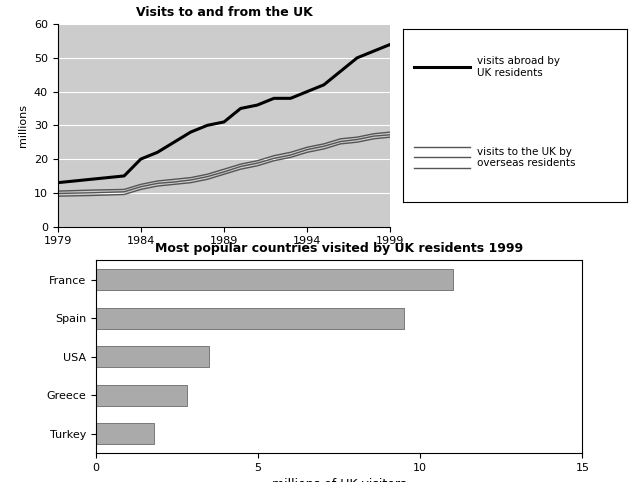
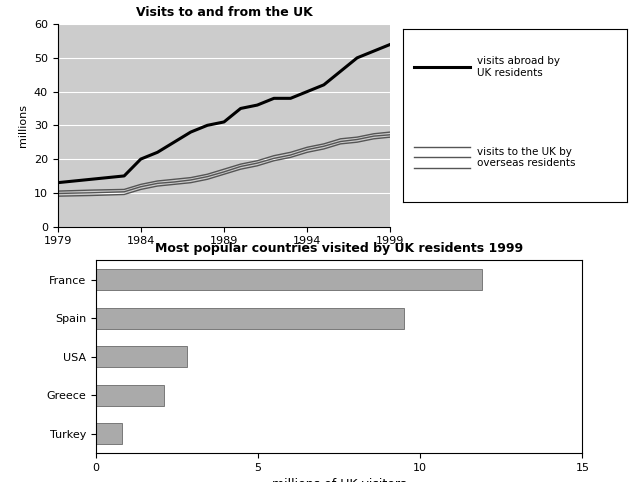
Most popular countries visited by UK residents 1999/France: 11.0 -> 11.9
Most popular countries visited by UK residents 1999/USA: 3.5 -> 2.8
Most popular countries visited by UK residents 1999/Greece: 2.8 -> 2.1
Most popular countries visited by UK residents 1999/Turkey: 1.8 -> 0.8
